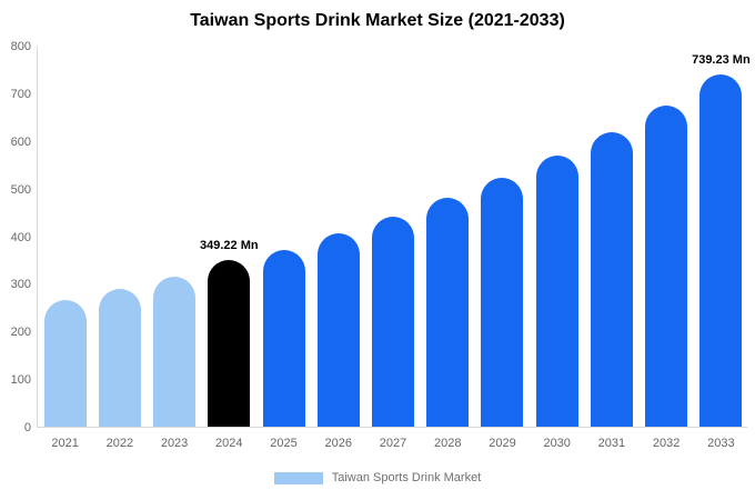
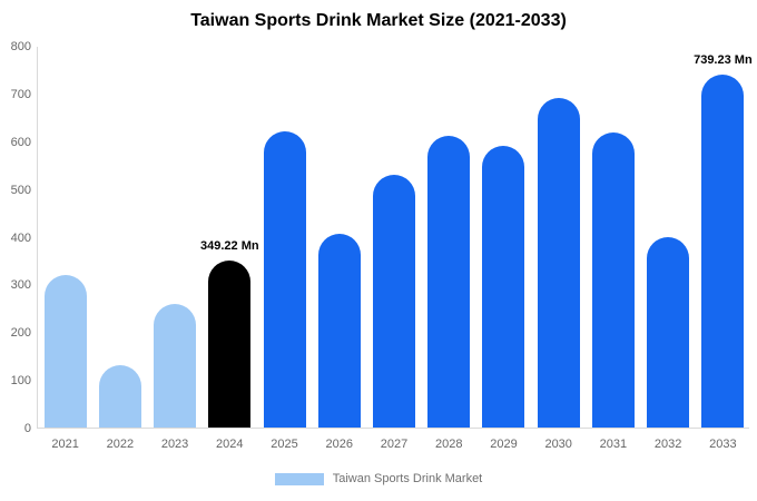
2021: 260 -> 320
2022: 290 -> 130
2023: 320 -> 260
2025: 370 -> 620
2027: 440 -> 530
2028: 480 -> 610
2029: 520 -> 590
2030: 570 -> 690
2032: 680 -> 400
